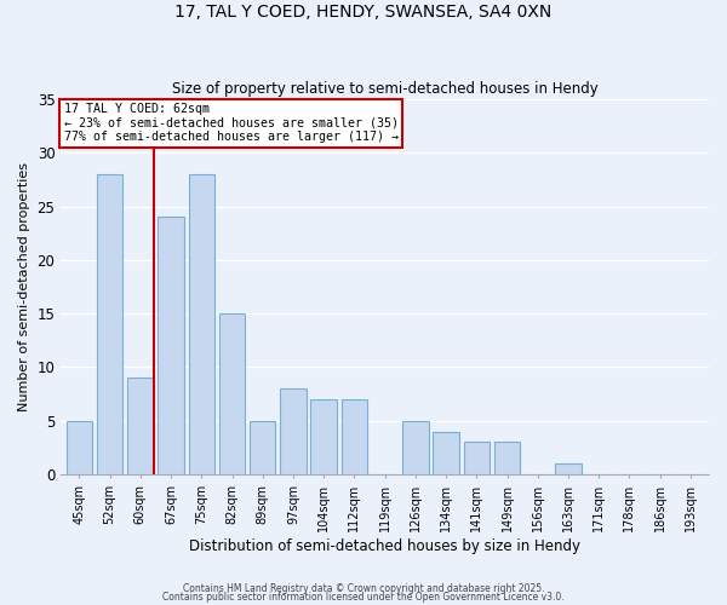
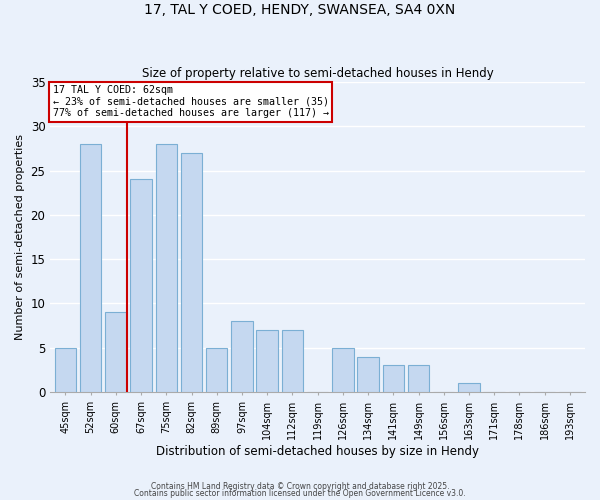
82sqm: 15 -> 27
